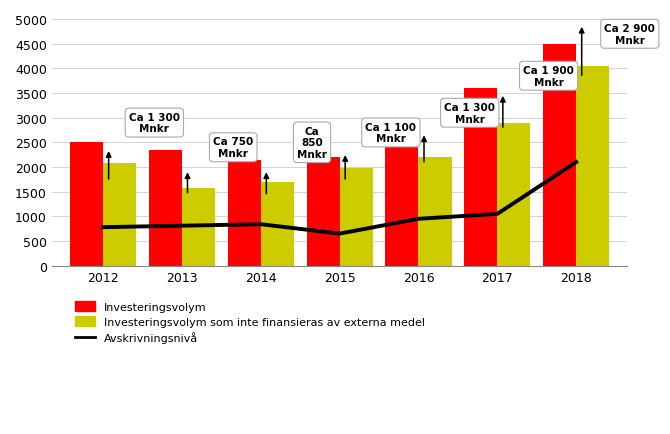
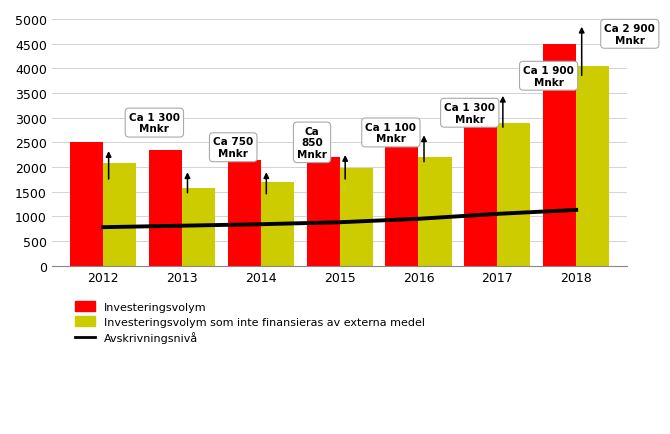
Avskrivningsnivå/2015: 650 -> 880
Investeringsvolym/2017: 3600 -> 3400
Avskrivningsnivå/2018: 2100 -> 1130
